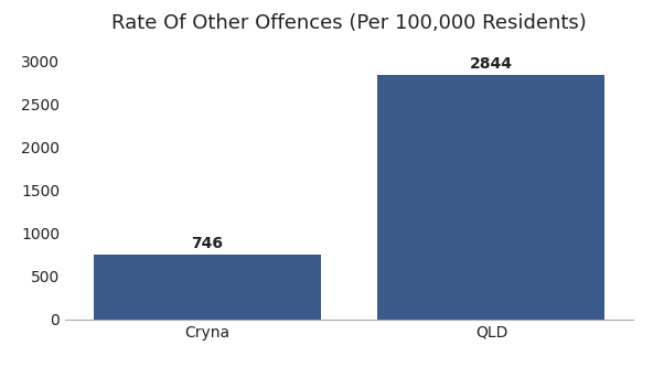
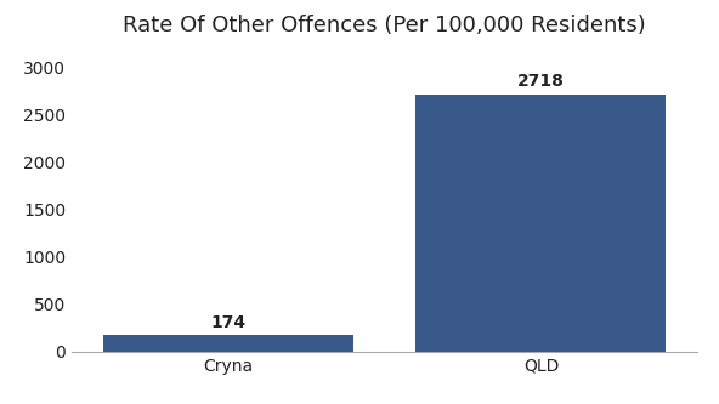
Cryna: 746 -> 174
QLD: 2844 -> 2718
